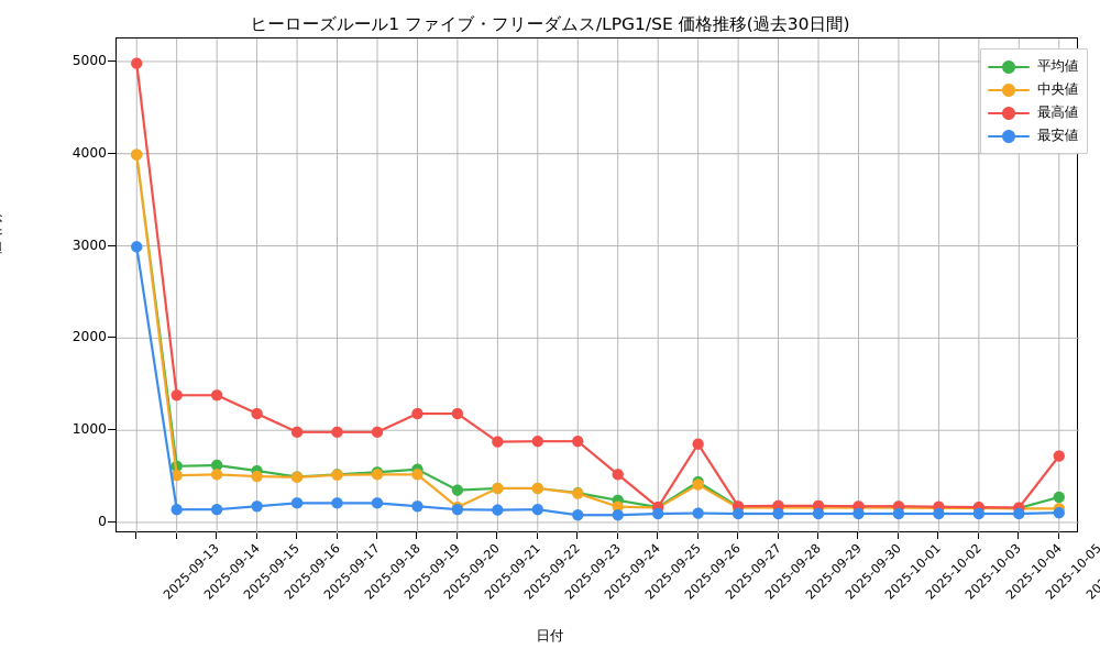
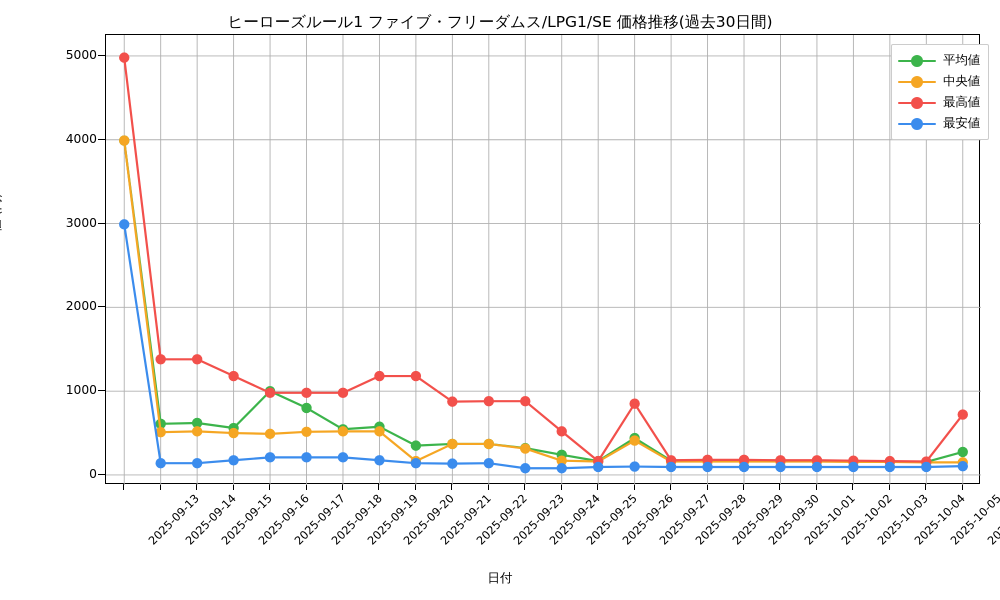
平均値/2025-09-17: 500 -> 1000
平均値/2025-09-18: 500 -> 800
